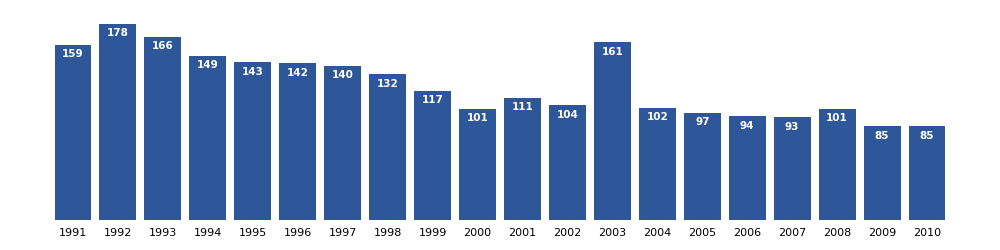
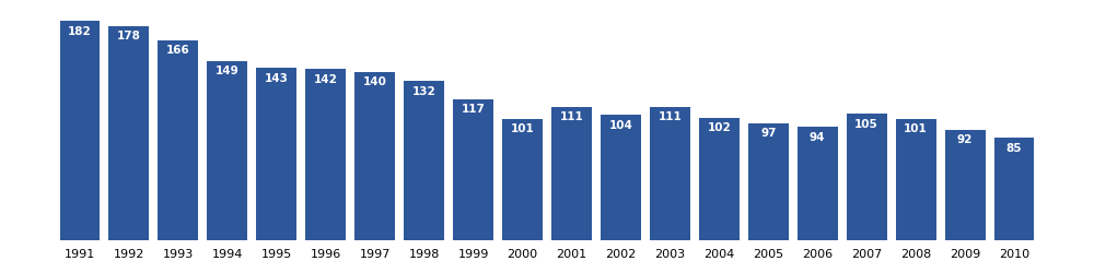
1991: 159 -> 182
2003: 161 -> 111
2007: 93 -> 105
2009: 85 -> 92
